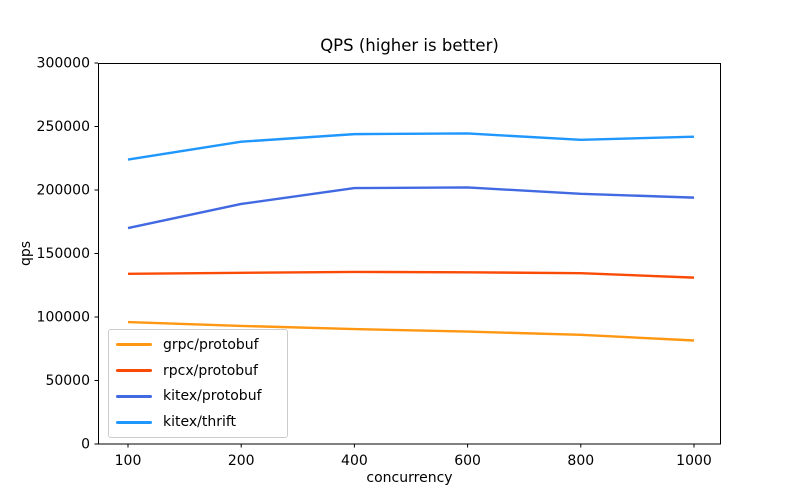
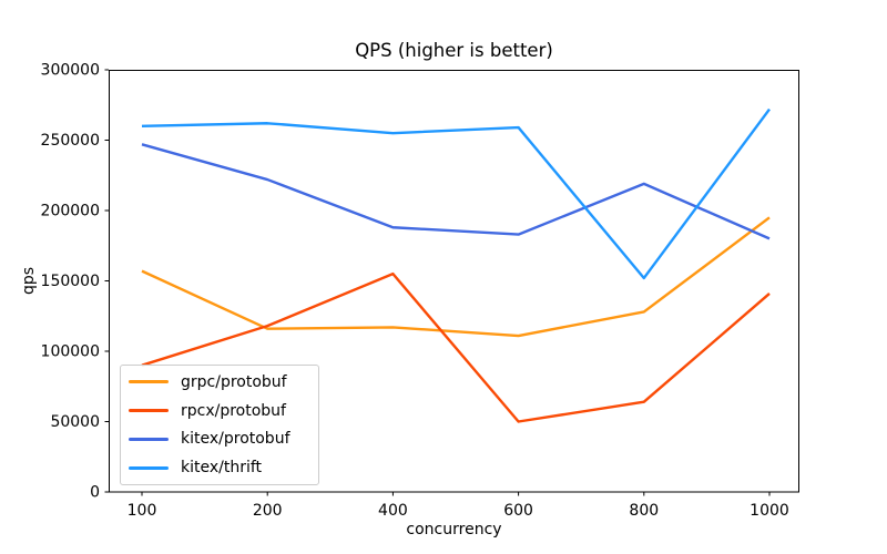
grpc/protobuf/100: 96000 -> 157000
rpcx/protobuf/100: 134000 -> 90000
kitex/protobuf/100: 170000 -> 247000
kitex/thrift/100: 224000 -> 260000
grpc/protobuf/200: 93000 -> 116000
rpcx/protobuf/200: 135000 -> 118000
kitex/protobuf/200: 189000 -> 222000
kitex/thrift/200: 238000 -> 262000
grpc/protobuf/400: 90000 -> 117000
rpcx/protobuf/400: 136000 -> 155000
kitex/protobuf/400: 202000 -> 188000
kitex/thrift/400: 244000 -> 255000
grpc/protobuf/600: 88000 -> 111000
rpcx/protobuf/600: 135000 -> 50000
kitex/protobuf/600: 202000 -> 183000
kitex/thrift/600: 244000 -> 259000
grpc/protobuf/800: 86000 -> 128000
rpcx/protobuf/800: 134000 -> 64000
kitex/protobuf/800: 197000 -> 219000
kitex/thrift/800: 240000 -> 152000
grpc/protobuf/1000: 82000 -> 195000
rpcx/protobuf/1000: 131000 -> 141000
kitex/protobuf/1000: 194000 -> 180000
kitex/thrift/1000: 242000 -> 272000
